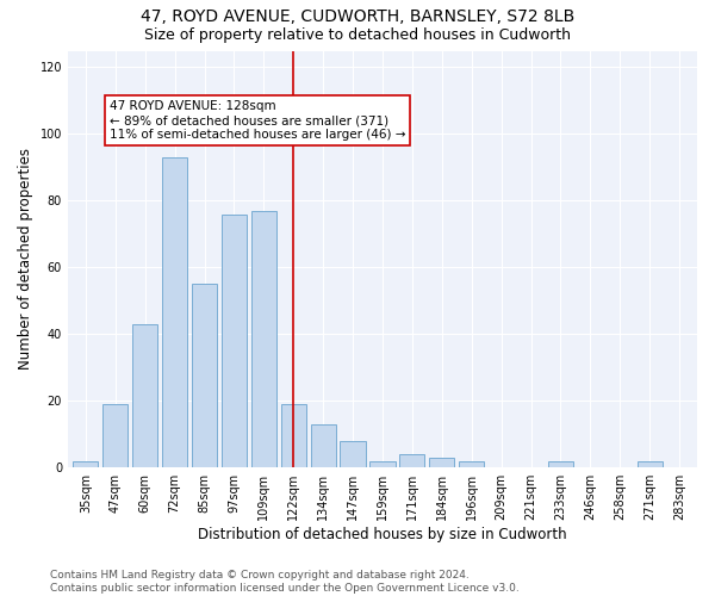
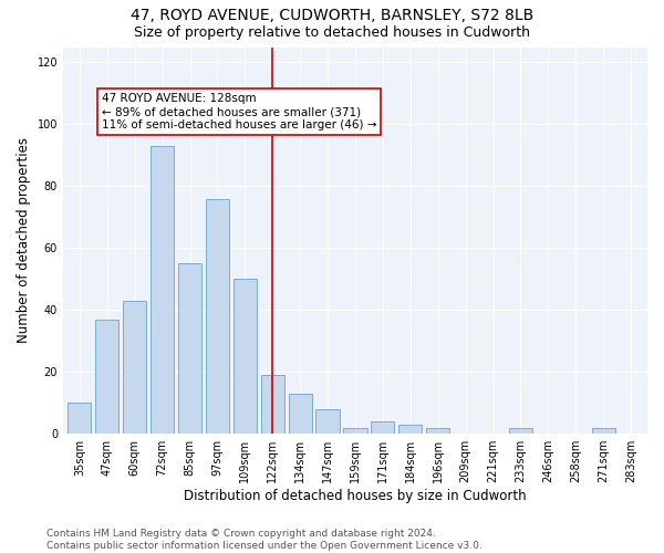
35sqm: 2 -> 10
47sqm: 19 -> 37
109sqm: 77 -> 50
